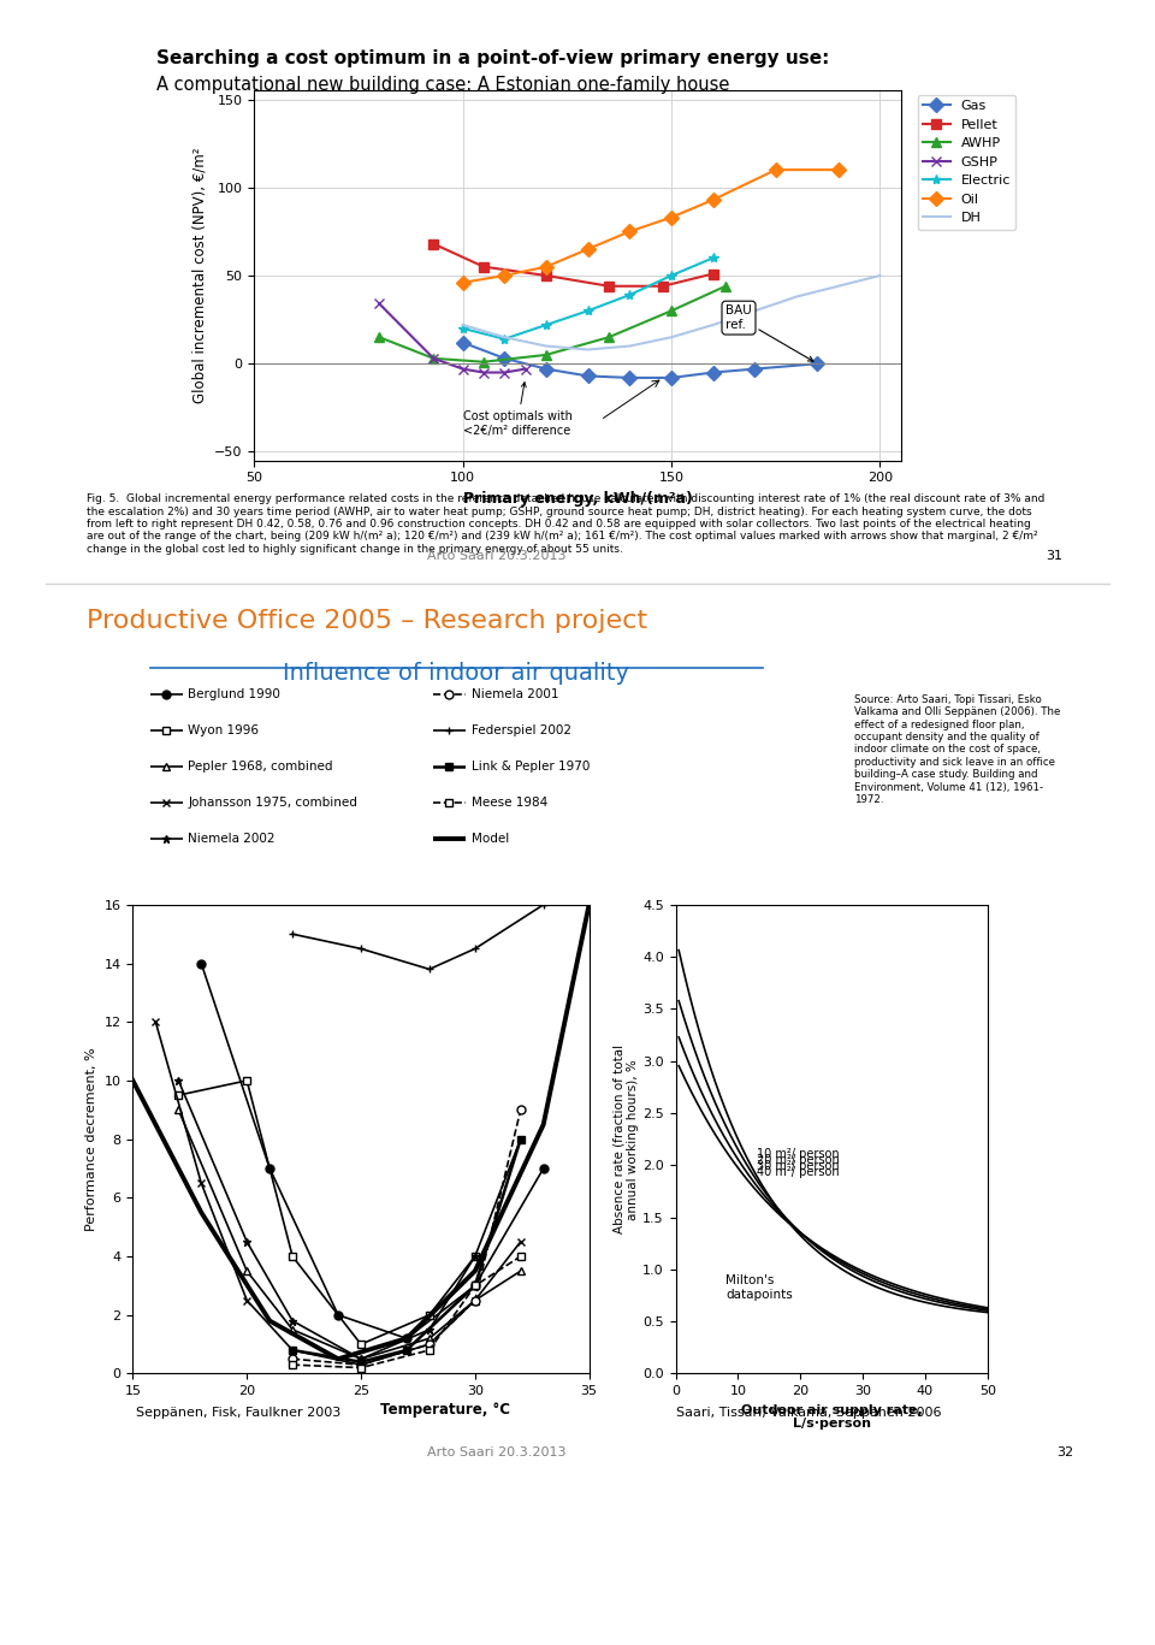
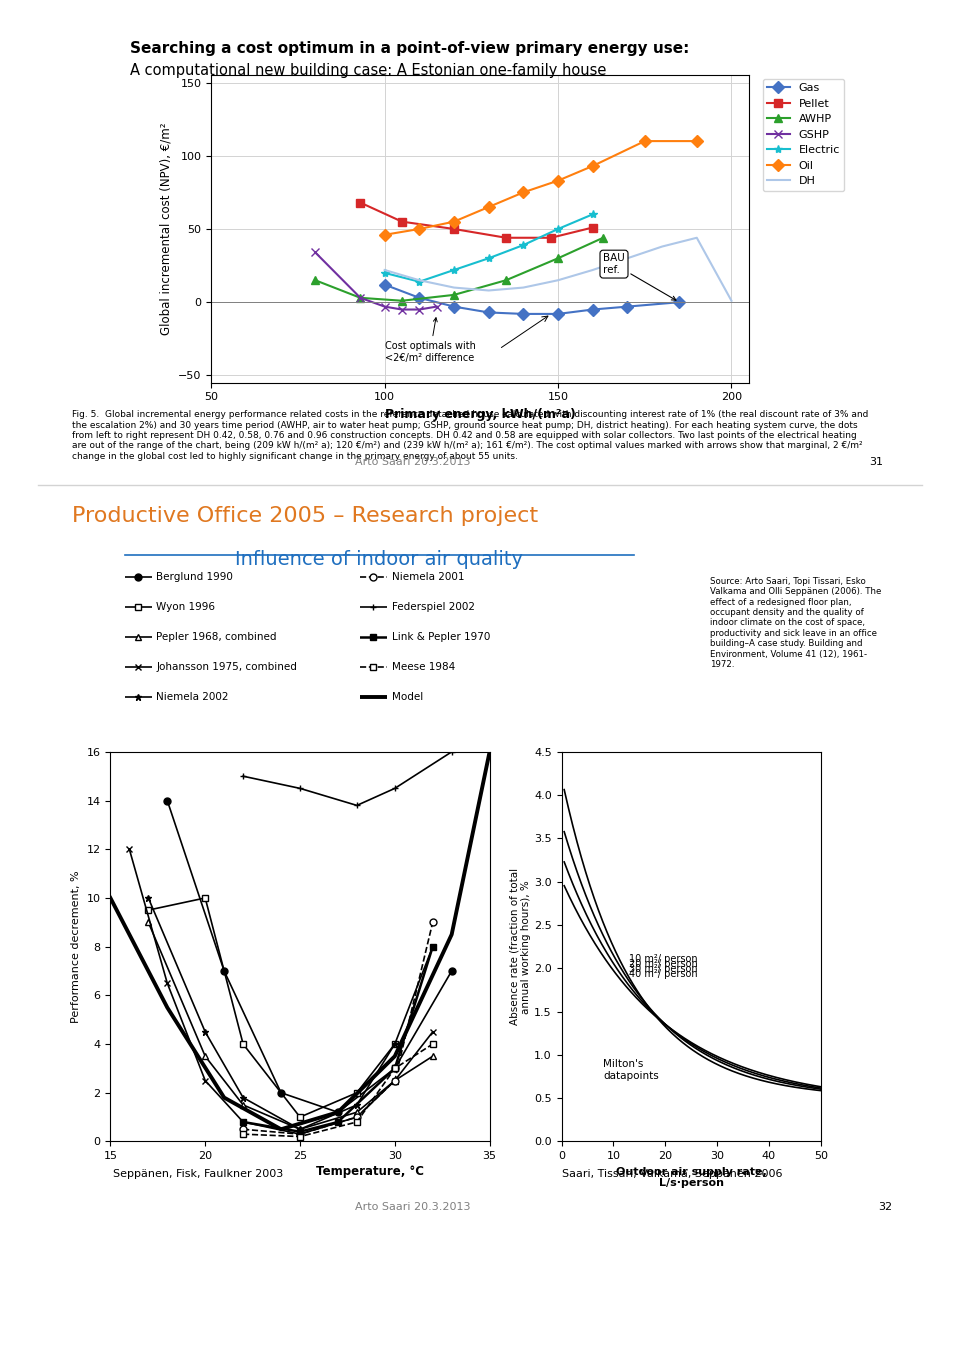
DH/200: 50 -> 1
